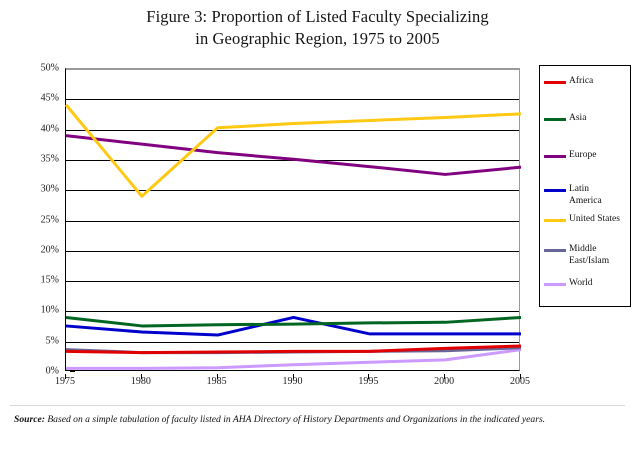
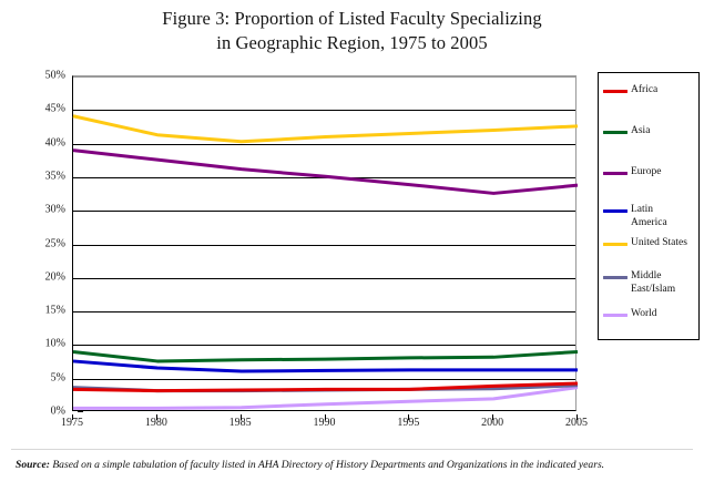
United States/1980: 29% -> 41%
Latin America/1990: 9% -> 6%
